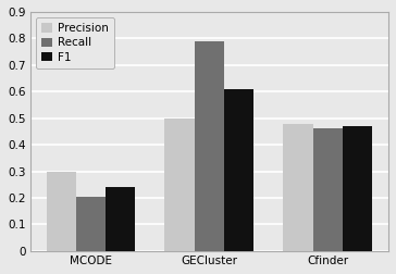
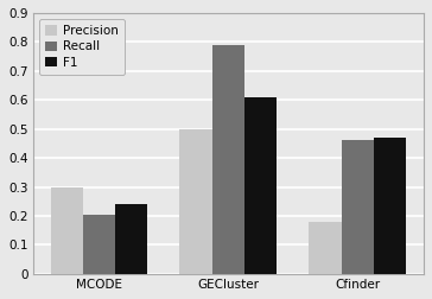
Precision/Cfinder: 0.48 -> 0.18
